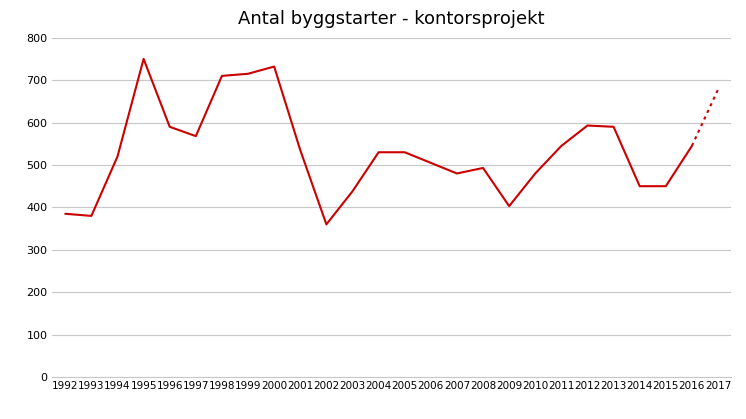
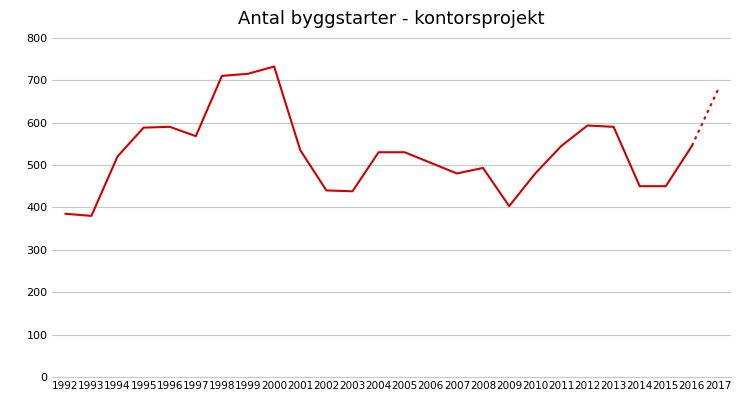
1995: 750 -> 588
2002: 360 -> 440
